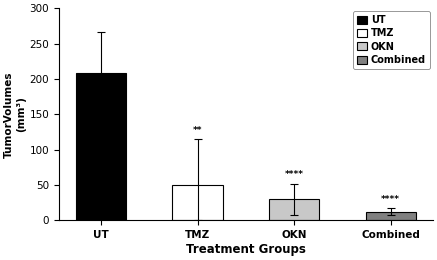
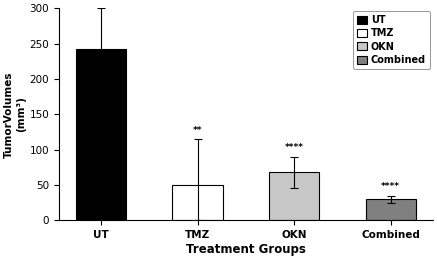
UT: 208 -> 242
OKN: 30 -> 68
Combined: 12 -> 30
